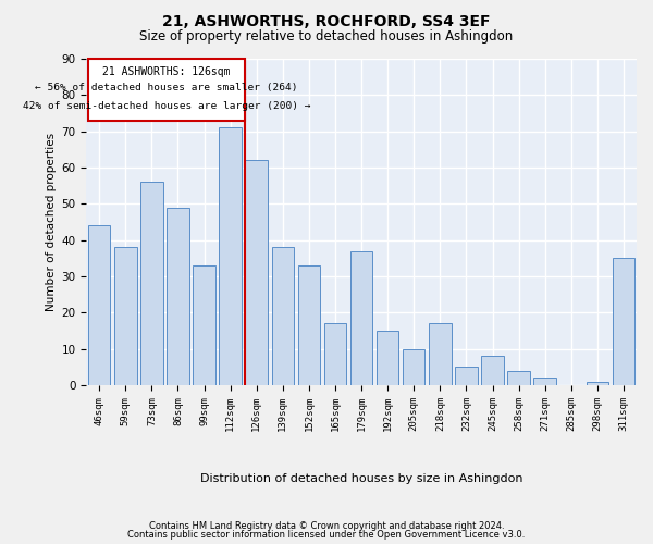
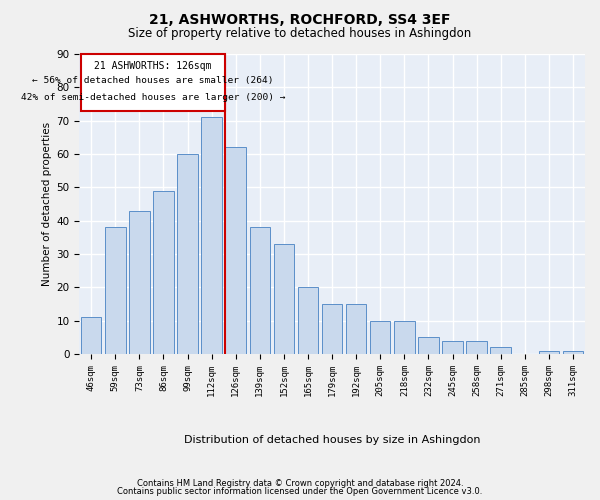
46sqm: 44 -> 11
73sqm: 56 -> 43
99sqm: 33 -> 60
165sqm: 17 -> 20
179sqm: 37 -> 15
218sqm: 17 -> 10
245sqm: 8 -> 4
311sqm: 35 -> 1
